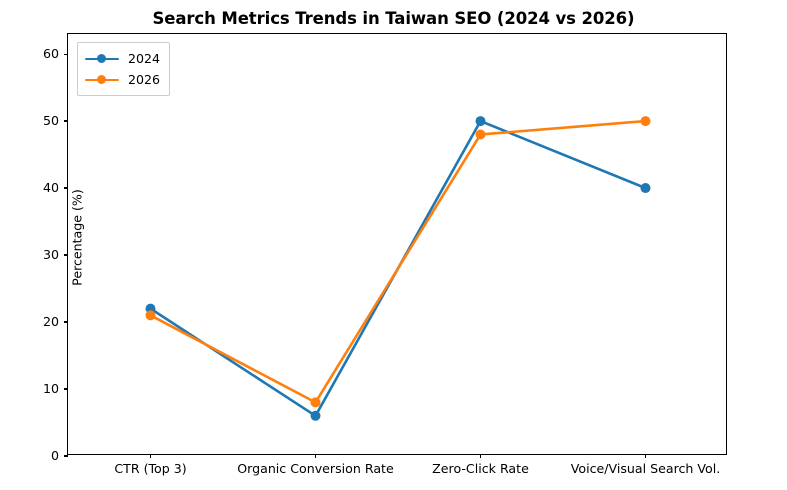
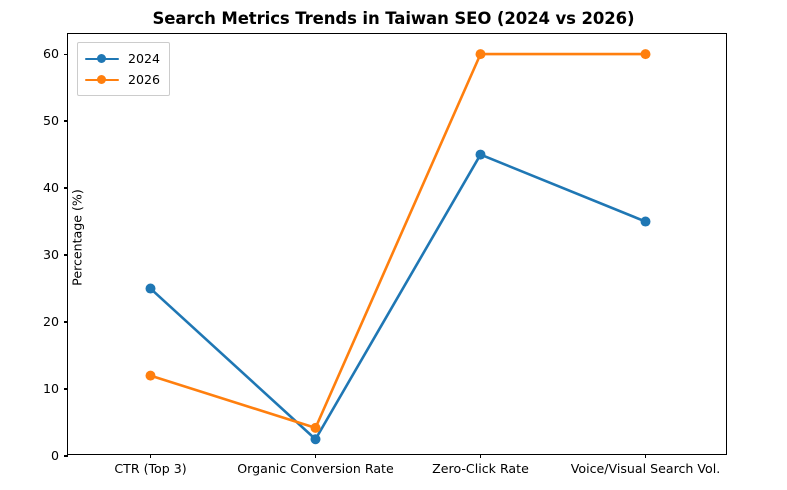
2024/CTR (Top 3): 22 -> 25
2026/CTR (Top 3): 21 -> 12
2024/Organic Conversion Rate: 6 -> 2
2026/Organic Conversion Rate: 8 -> 4
2024/Zero-Click Rate: 50 -> 45
2026/Zero-Click Rate: 48 -> 60
2024/Voice/Visual Search Vol.: 40 -> 35
2026/Voice/Visual Search Vol.: 50 -> 60
